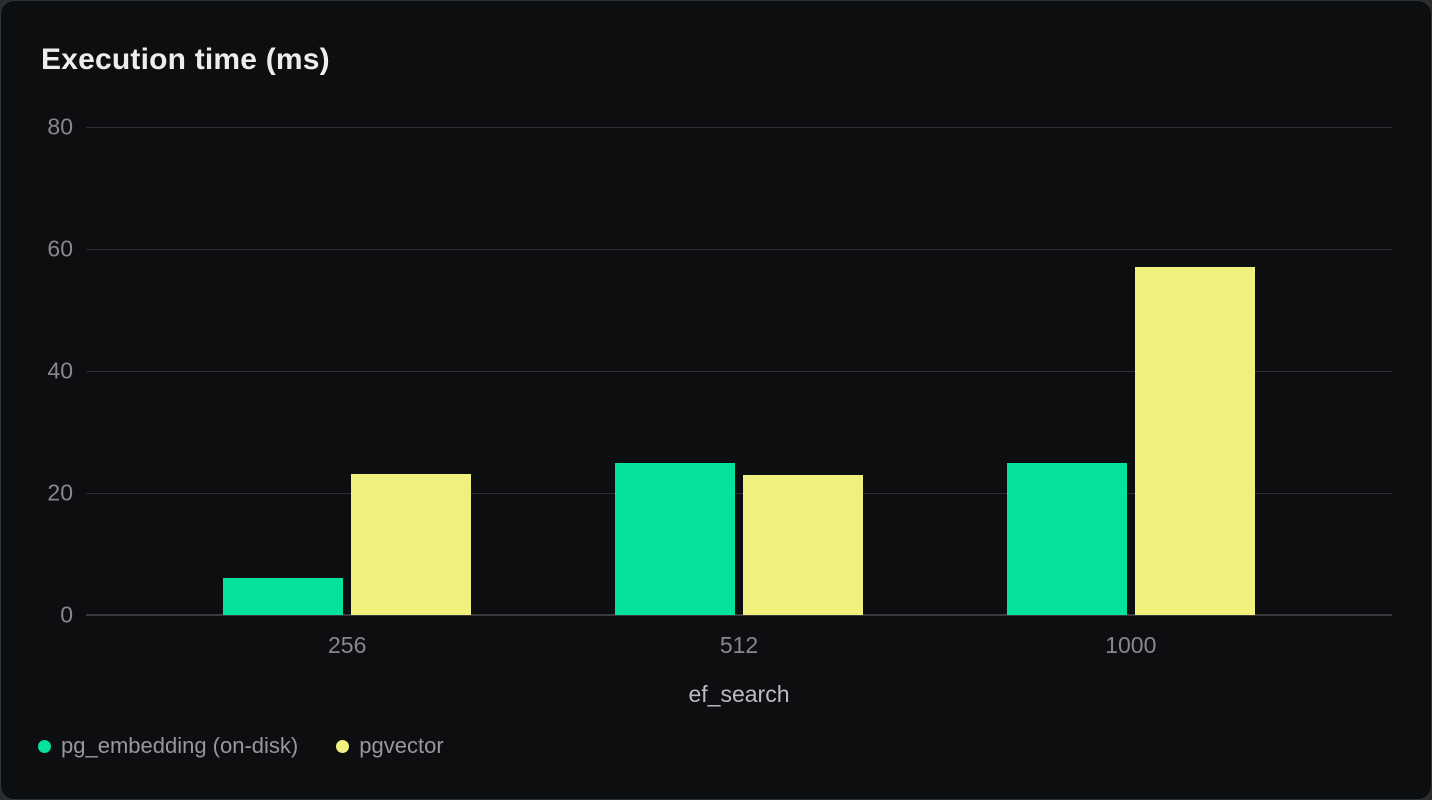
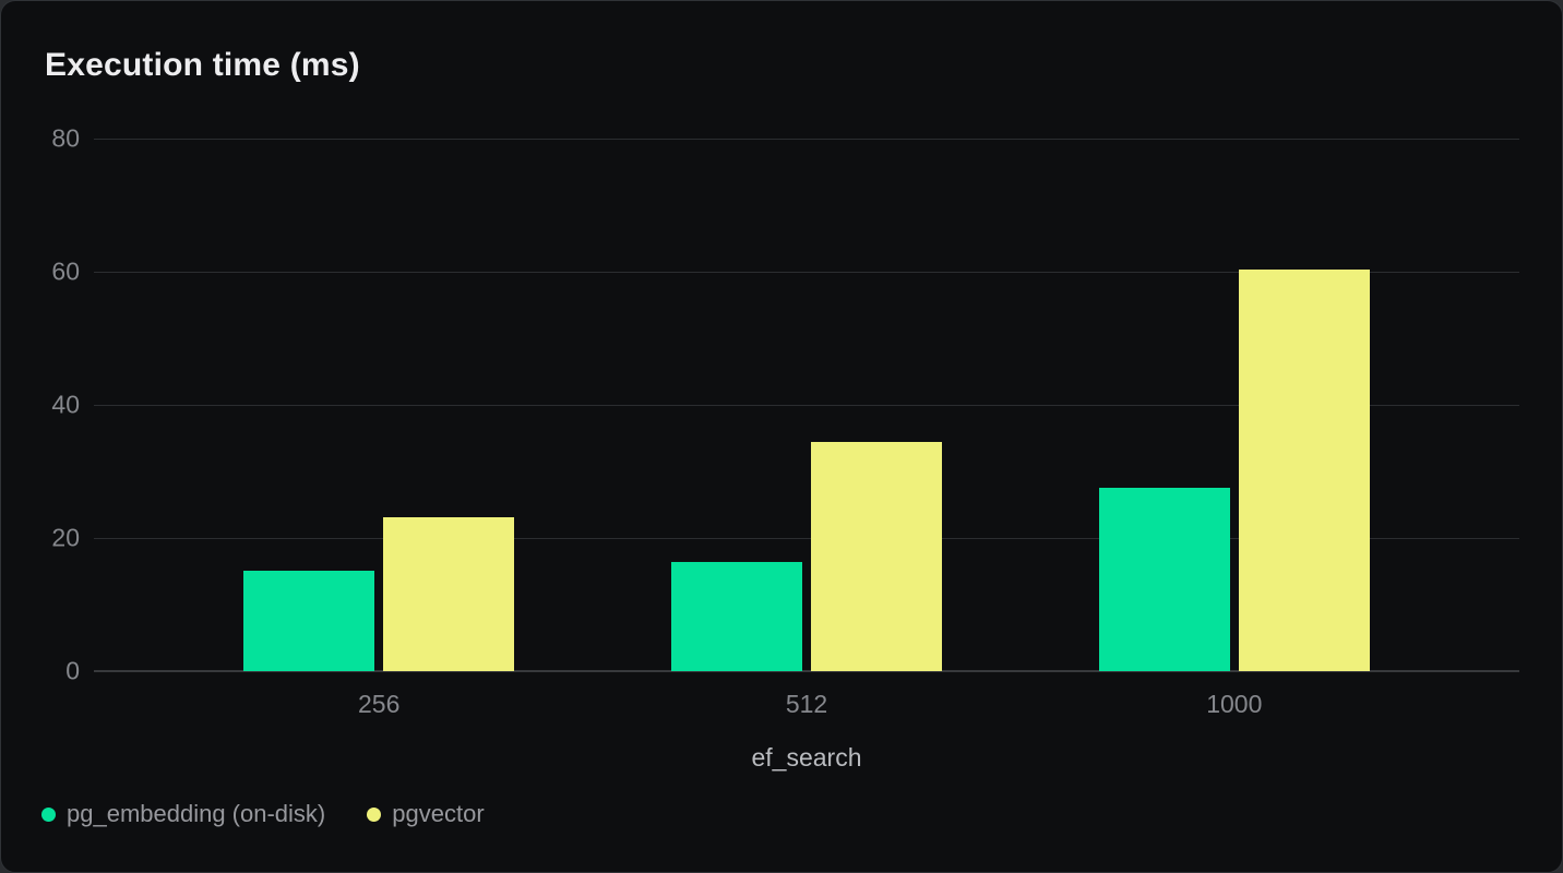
pg_embedding (on-disk)/256: 6 -> 15
pg_embedding (on-disk)/512: 25 -> 16
pgvector/512: 23 -> 34
pg_embedding (on-disk)/1000: 25 -> 28
pgvector/1000: 57 -> 60
